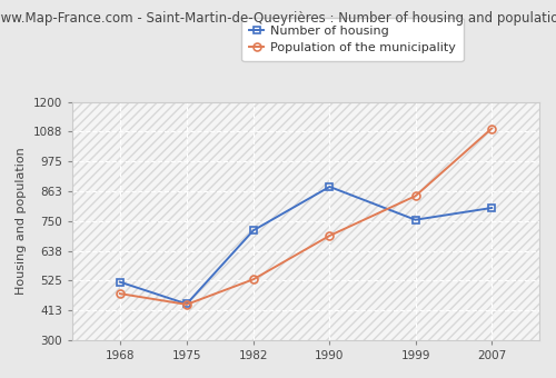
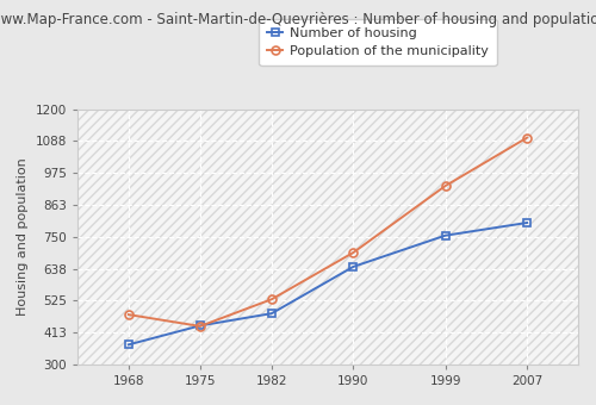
Number of housing/1968: 520 -> 370
Number of housing/1982: 715 -> 480
Number of housing/1990: 880 -> 645
Population of the municipality/1999: 845 -> 930
